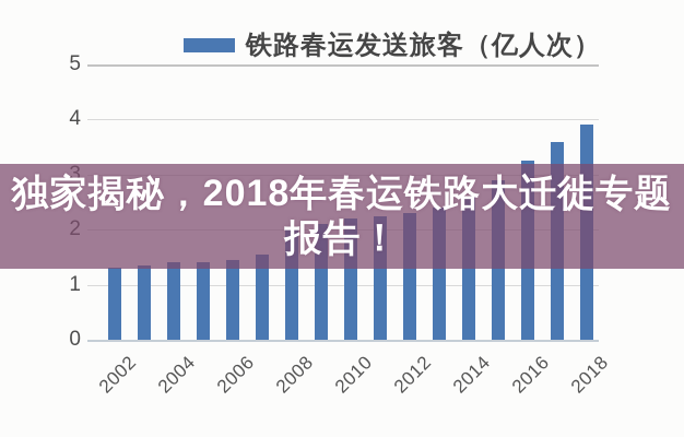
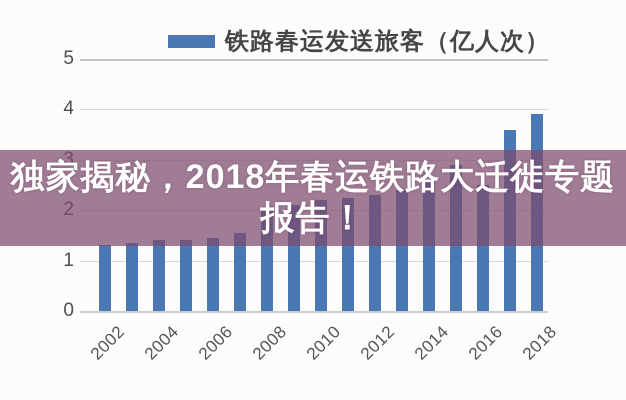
2016: 3.2 -> 2.5
